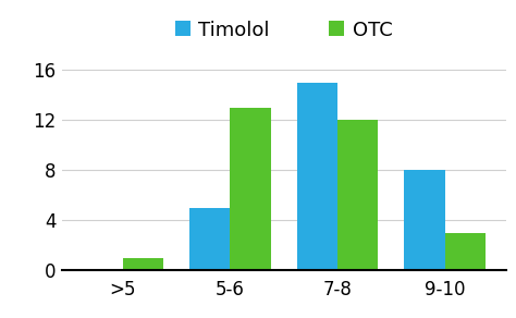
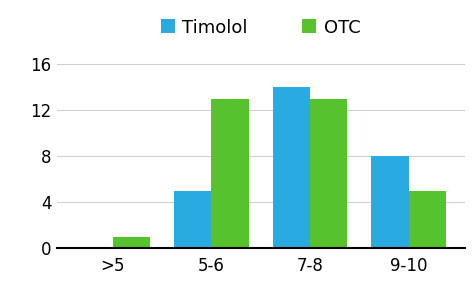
Timolol/7-8: 15 -> 14
OTC/7-8: 12 -> 13
OTC/9-10: 3 -> 5
